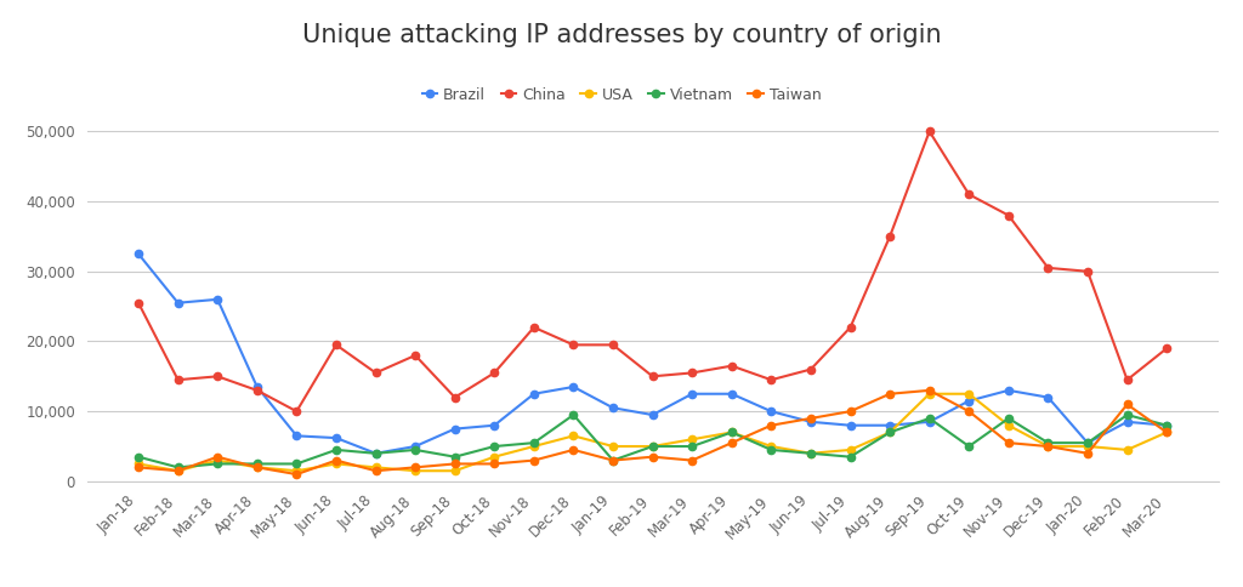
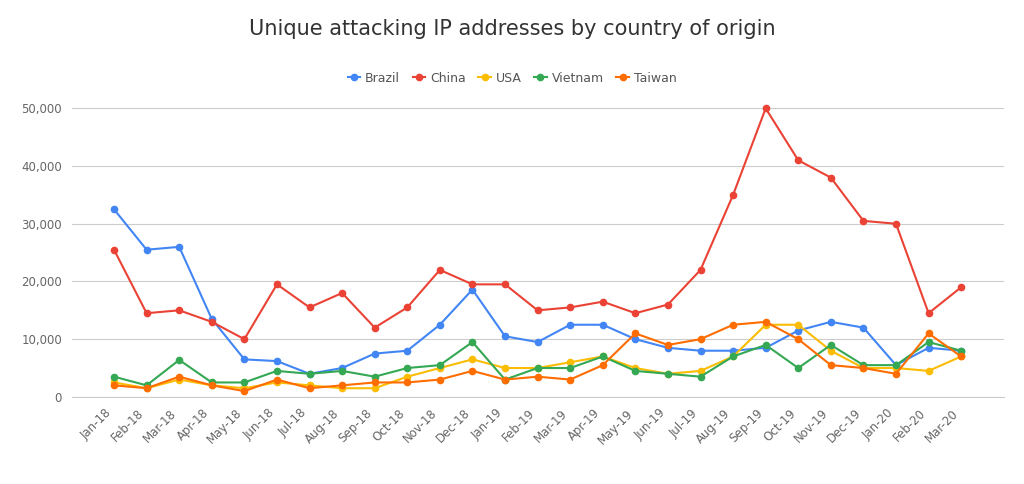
Vietnam/Mar-18: 2,500 -> 6,400
Brazil/Dec-18: 13,500 -> 18,600
Taiwan/May-19: 8,000 -> 11,000
